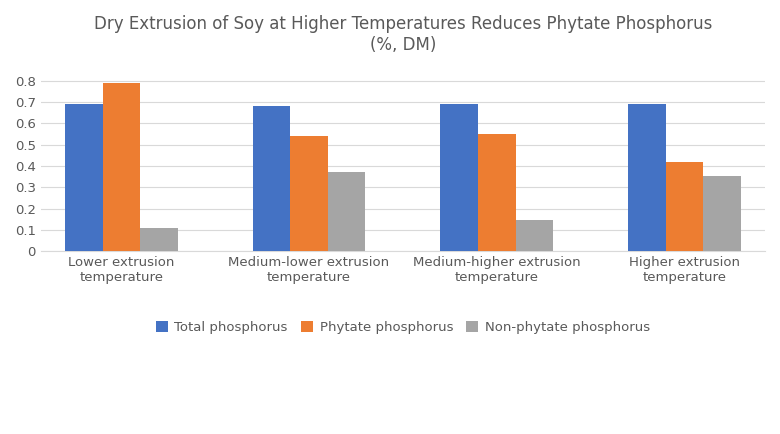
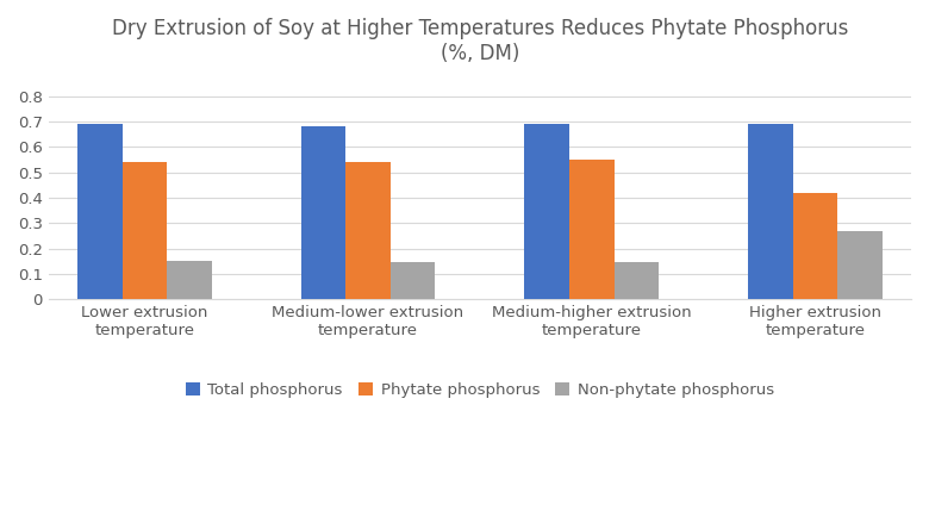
Phytate phosphorus/Lower extrusion temperature: 0.79 -> 0.54
Non-phytate phosphorus/Lower extrusion temperature: 0.110 -> 0.150
Non-phytate phosphorus/Medium-lower extrusion temperature: 0.370 -> 0.145
Non-phytate phosphorus/Higher extrusion temperature: 0.355 -> 0.270
